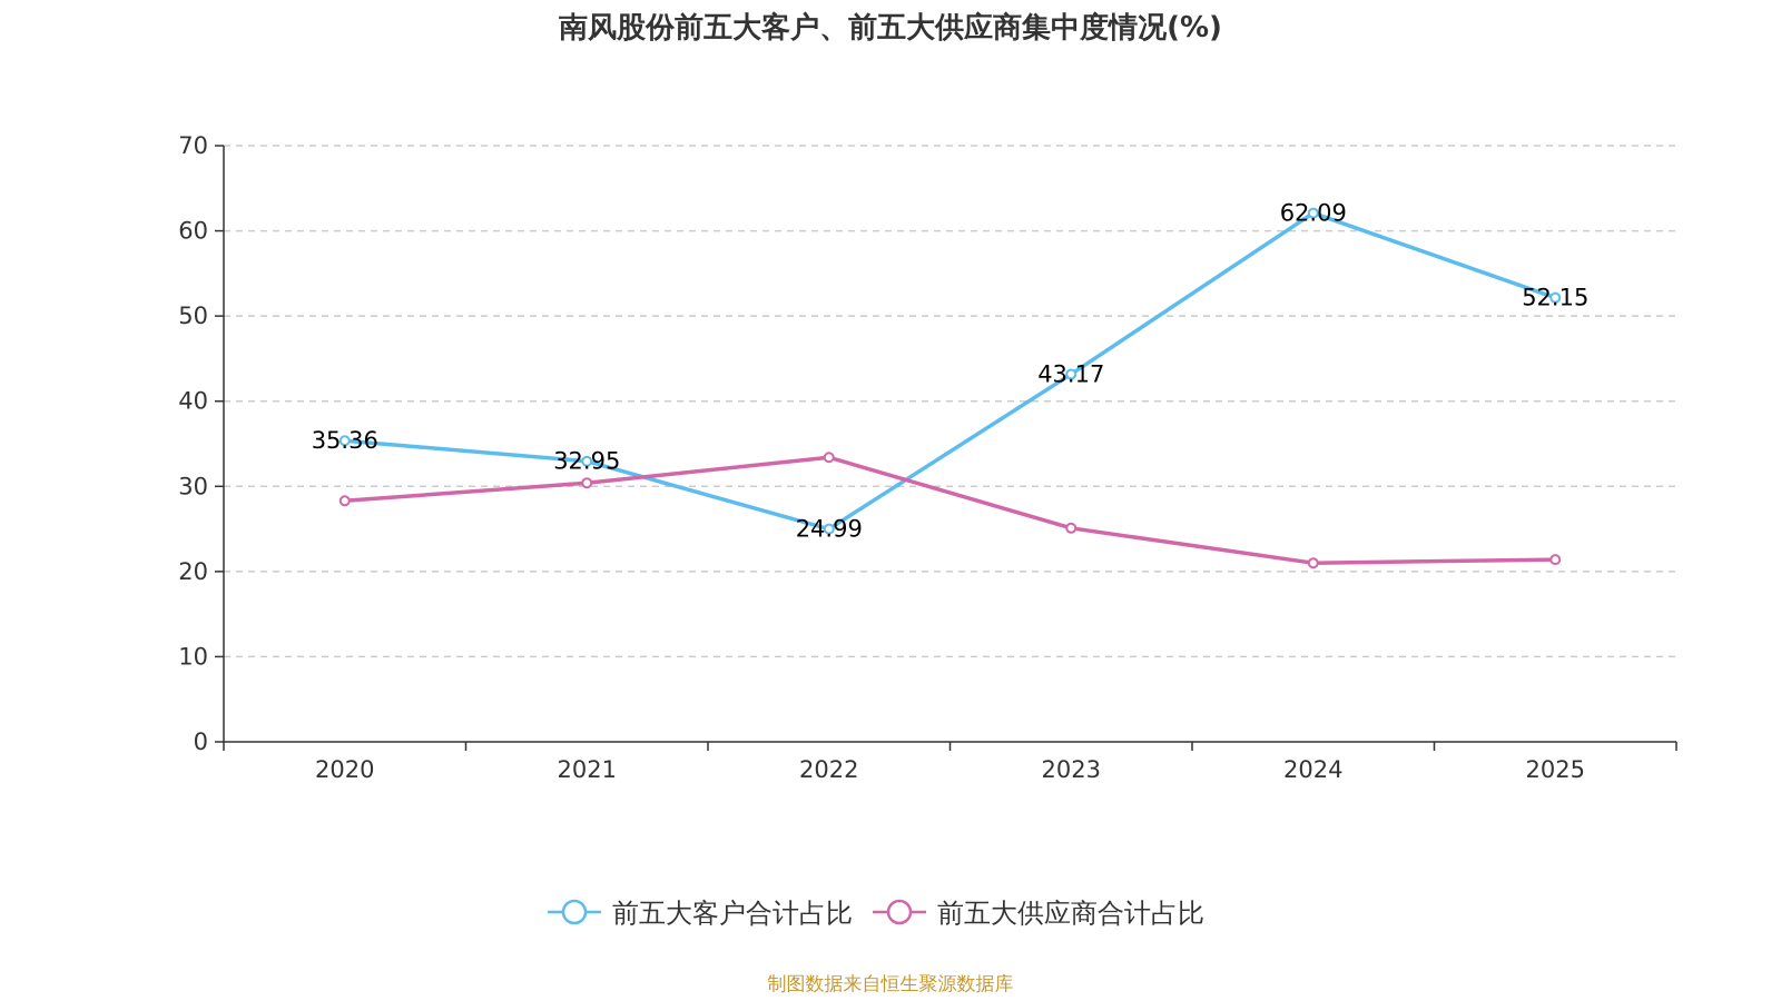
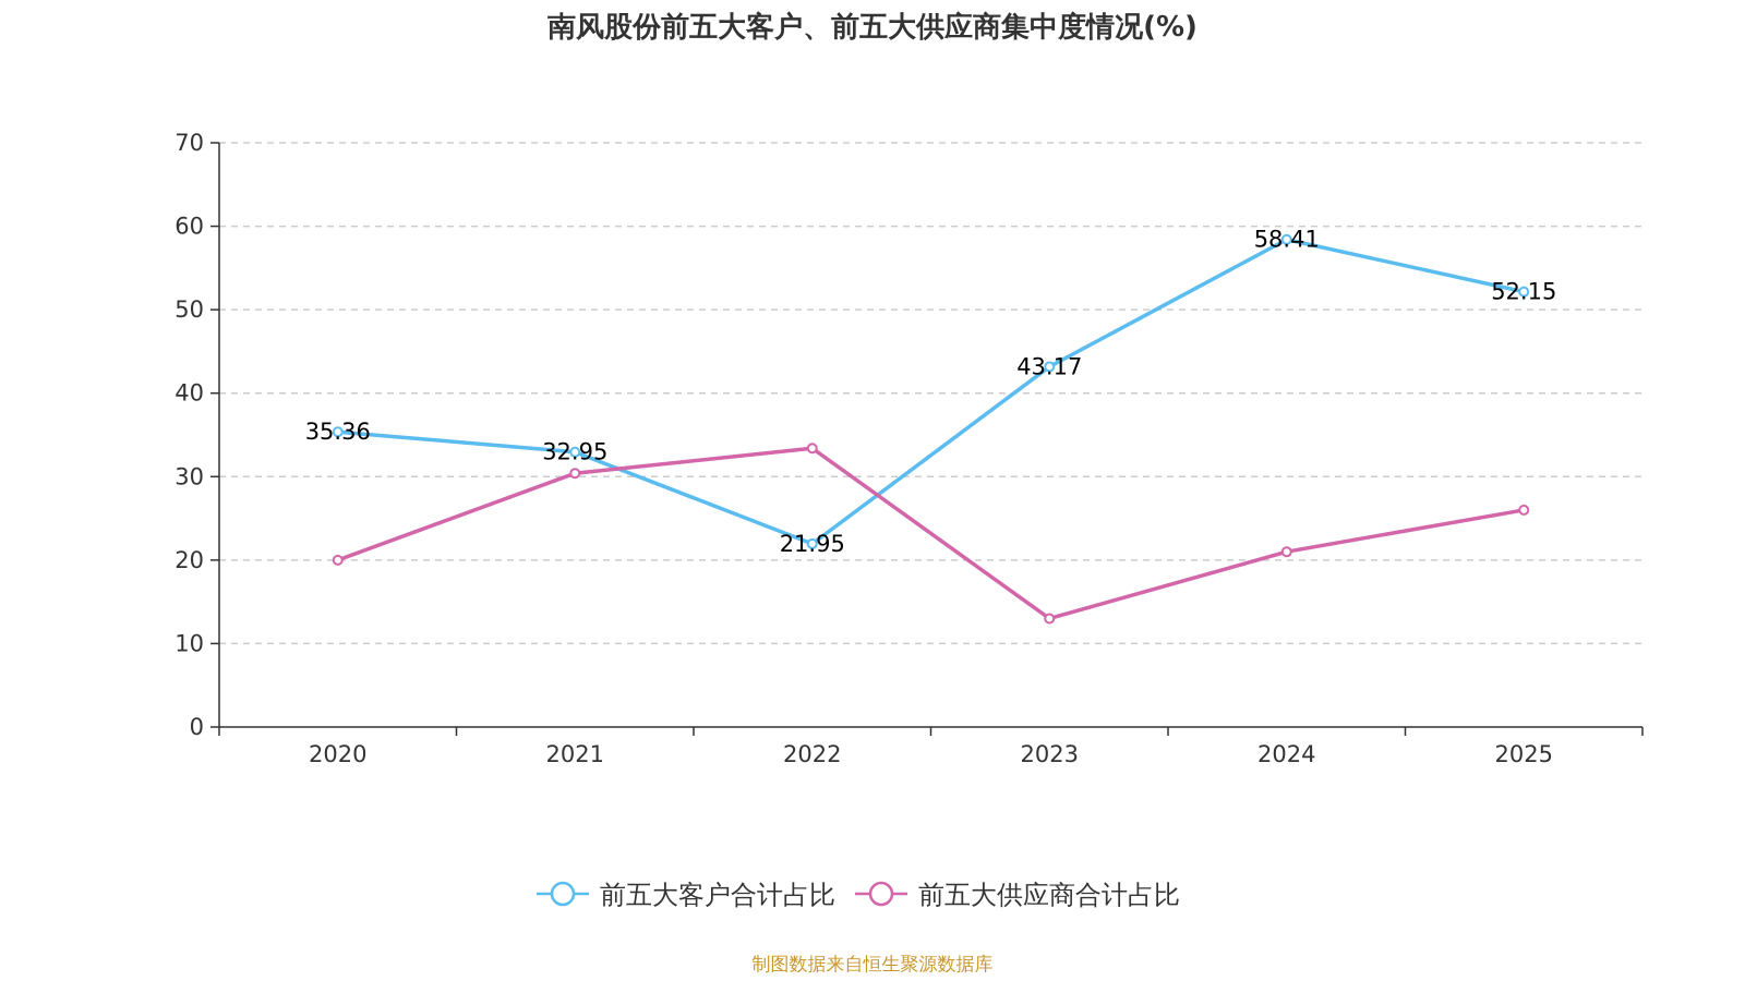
前五大供应商合计占比/2020: 28 -> 20
前五大客户合计占比/2022: 24.99 -> 21.95
前五大供应商合计占比/2023: 25 -> 13
前五大客户合计占比/2024: 62.09 -> 58.41
前五大供应商合计占比/2025: 21 -> 26
